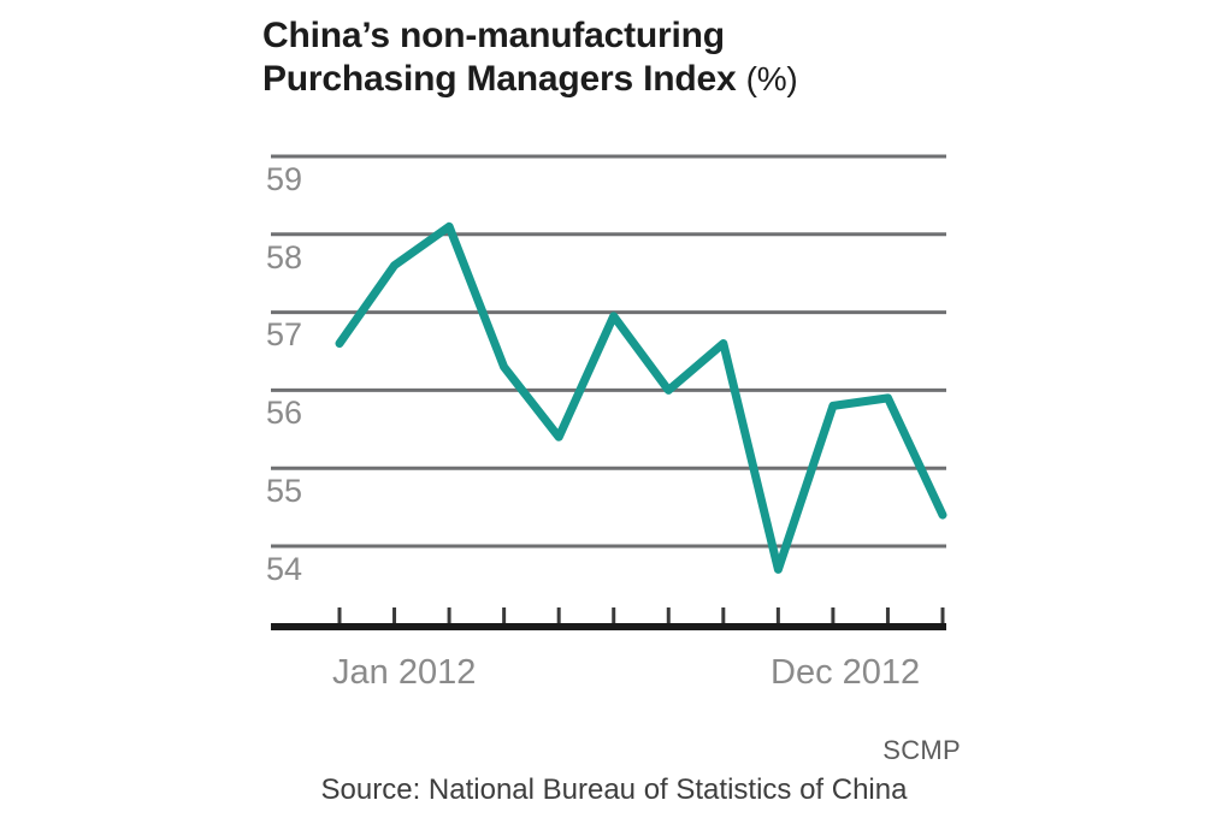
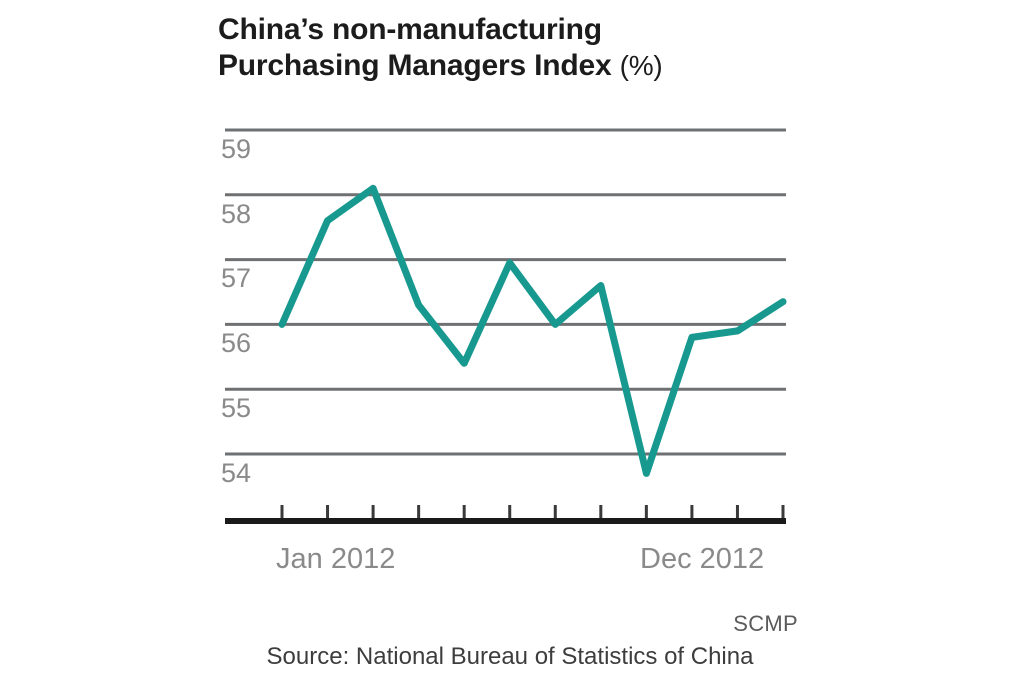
Jan 2012: 56.6 -> 56.0
Dec 2012: 54.4 -> 56.4
